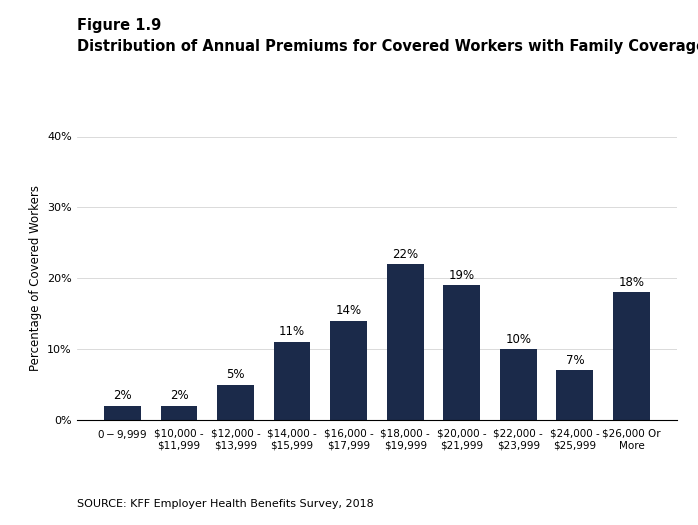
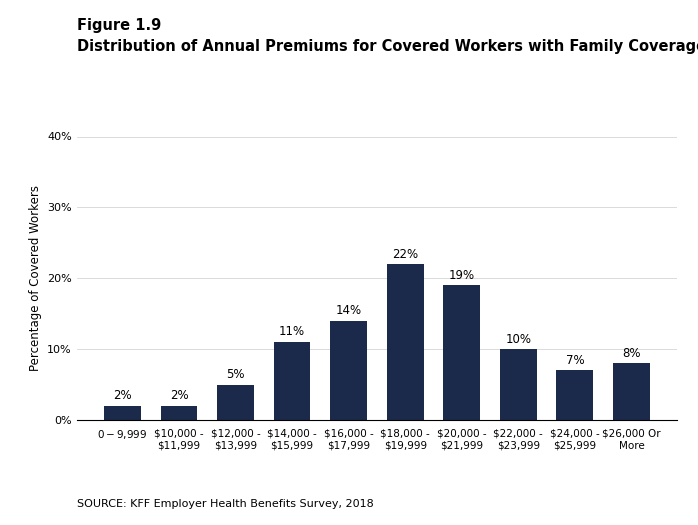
$26,000 Or More: 18% -> 8%
